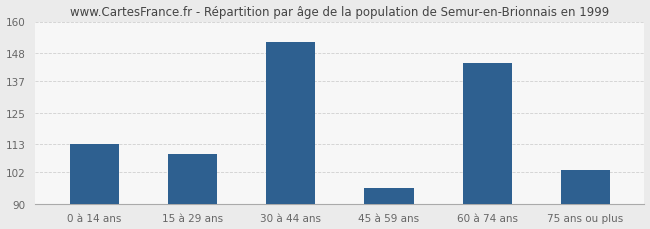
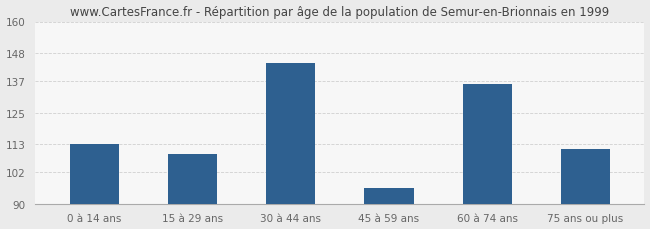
30 à 44 ans: 152 -> 144
60 à 74 ans: 144 -> 136
75 ans ou plus: 103 -> 111
